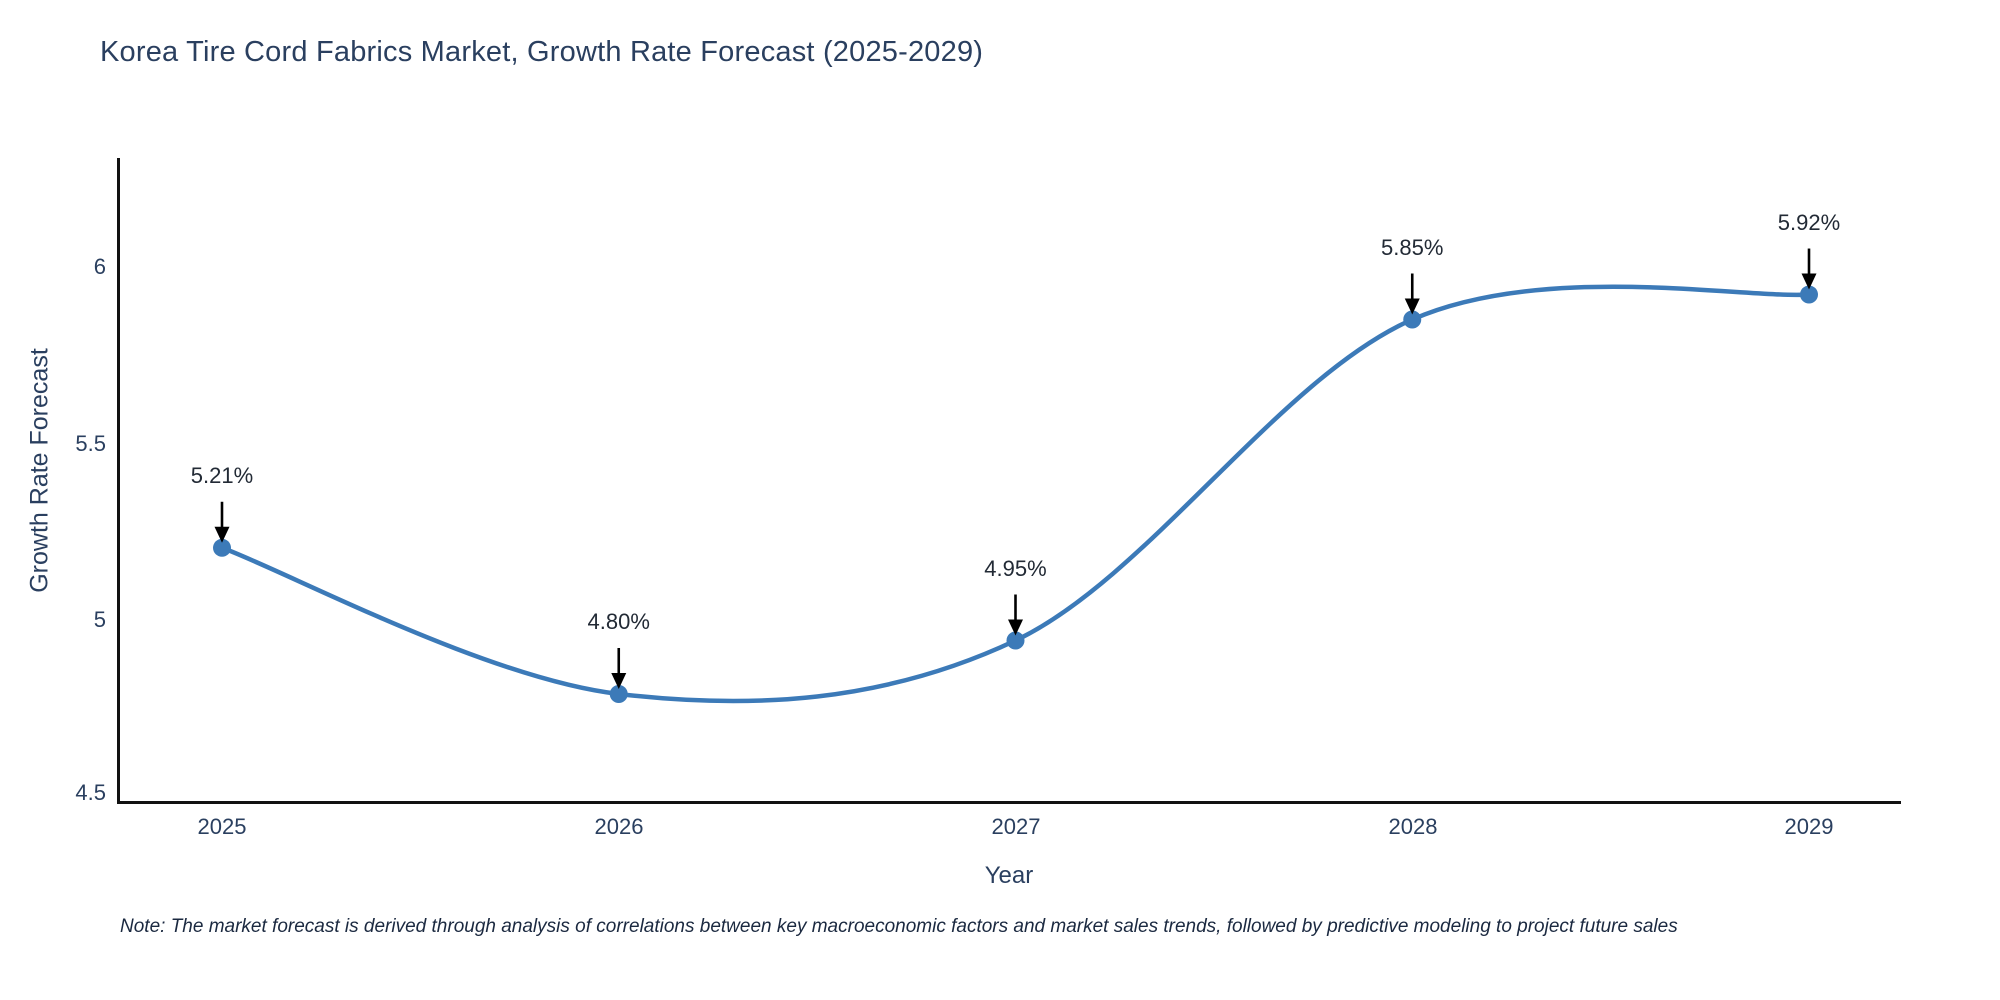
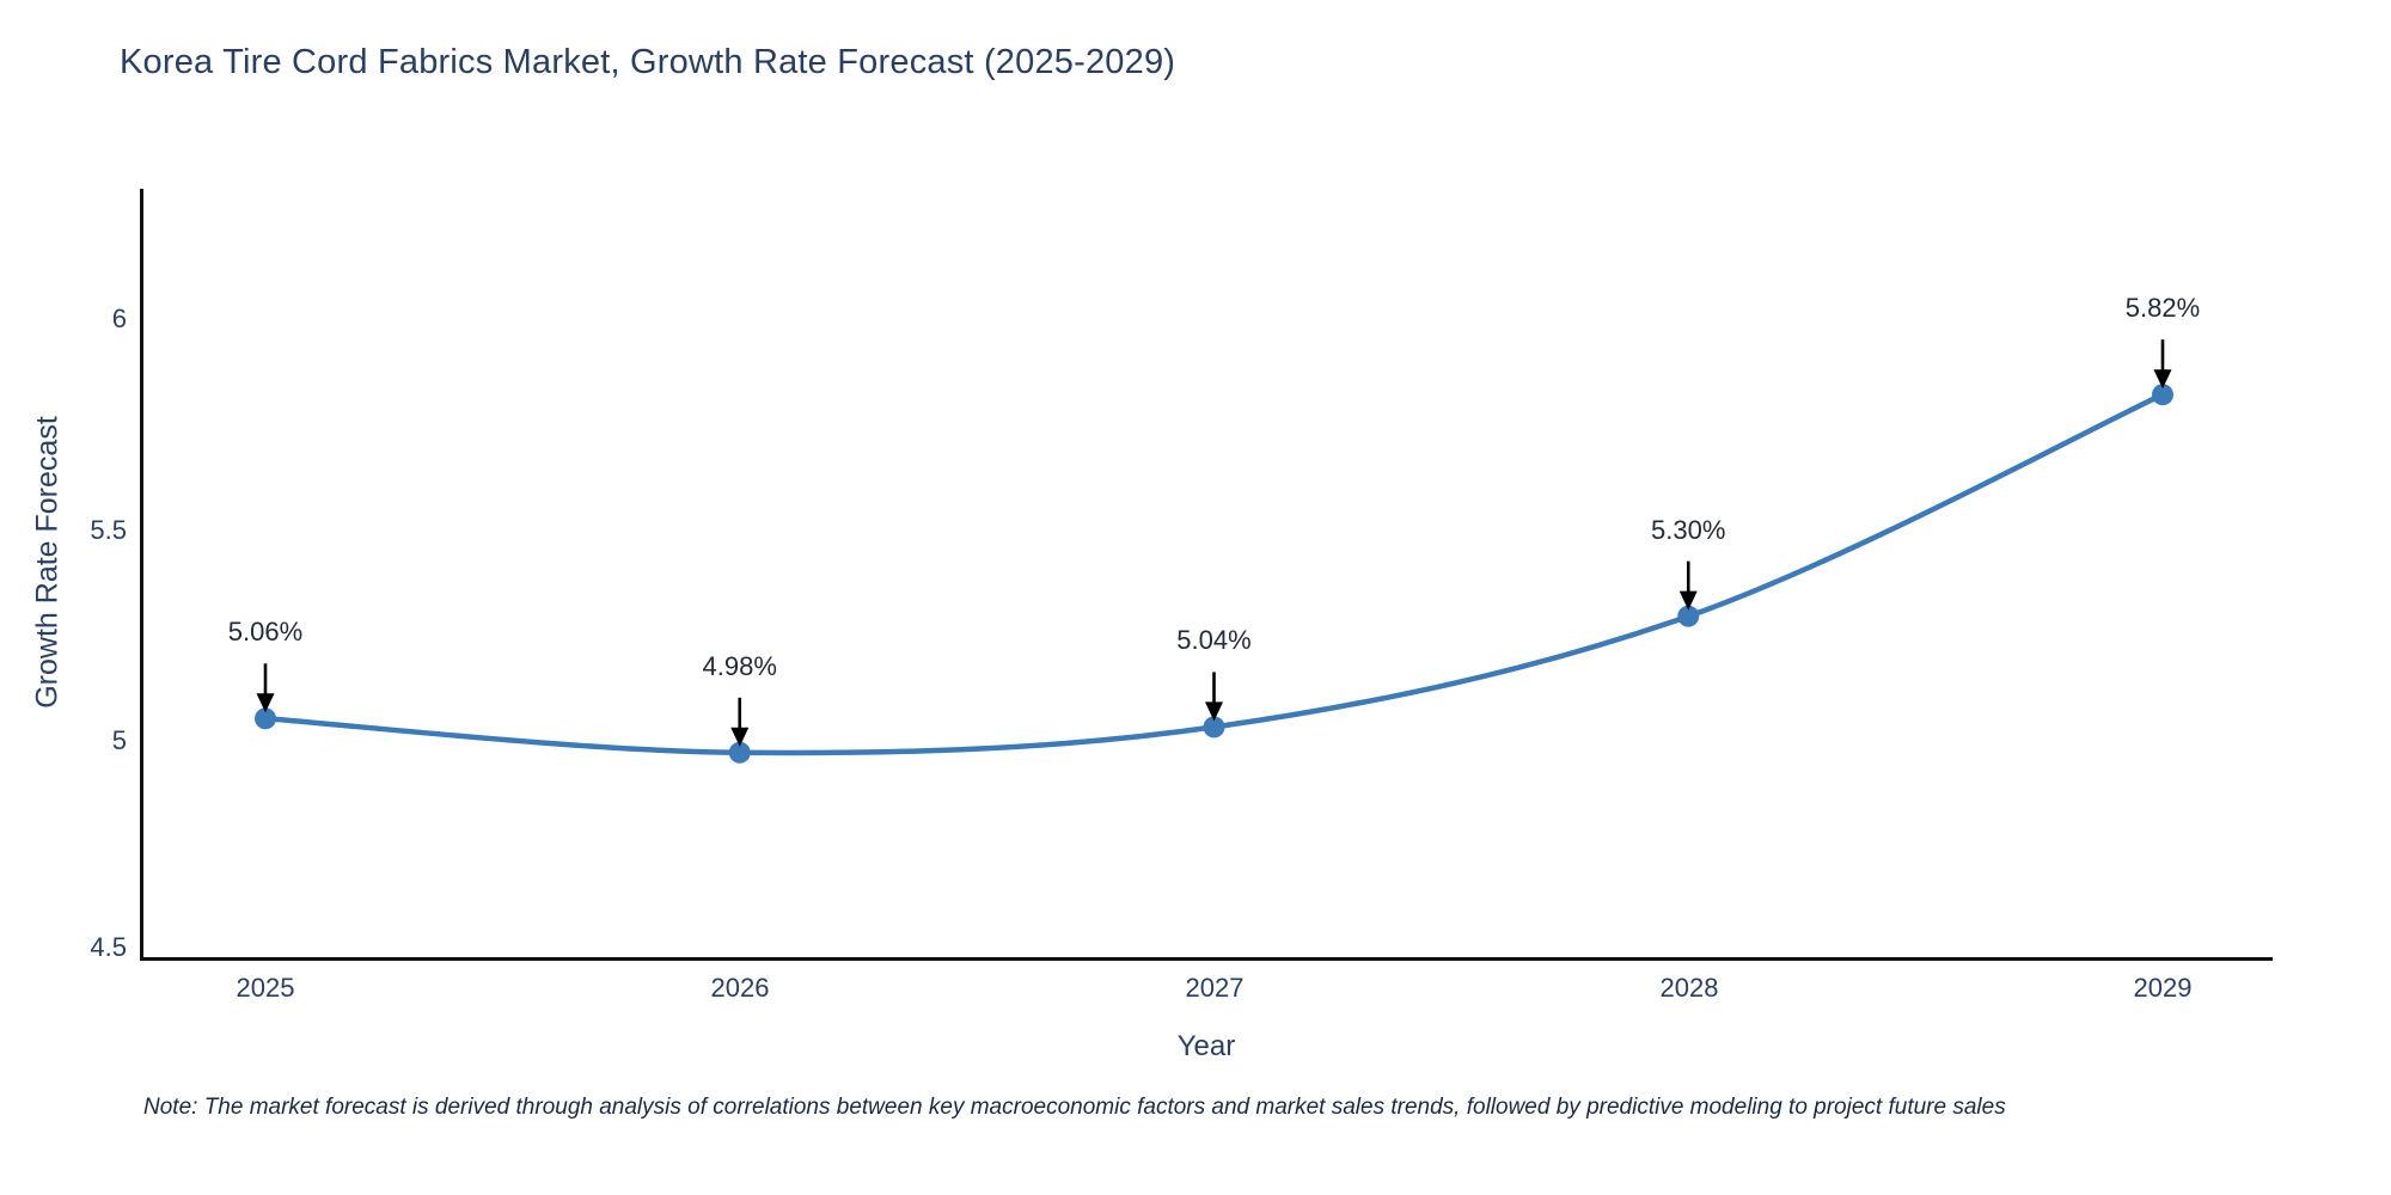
2025: 5.21% -> 5.06%
2026: 4.80% -> 4.98%
2027: 4.95% -> 5.04%
2028: 5.85% -> 5.30%
2029: 5.92% -> 5.82%
